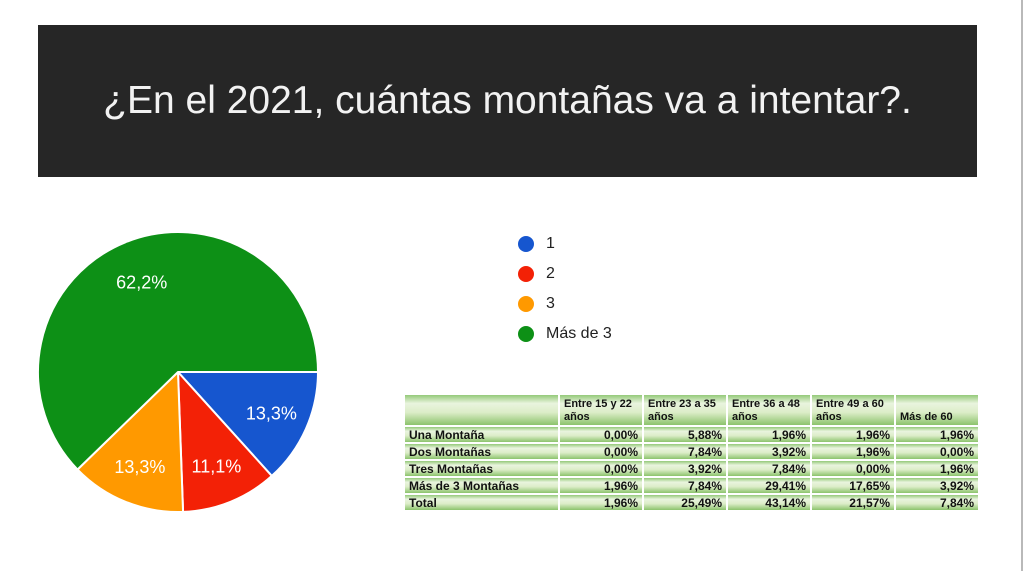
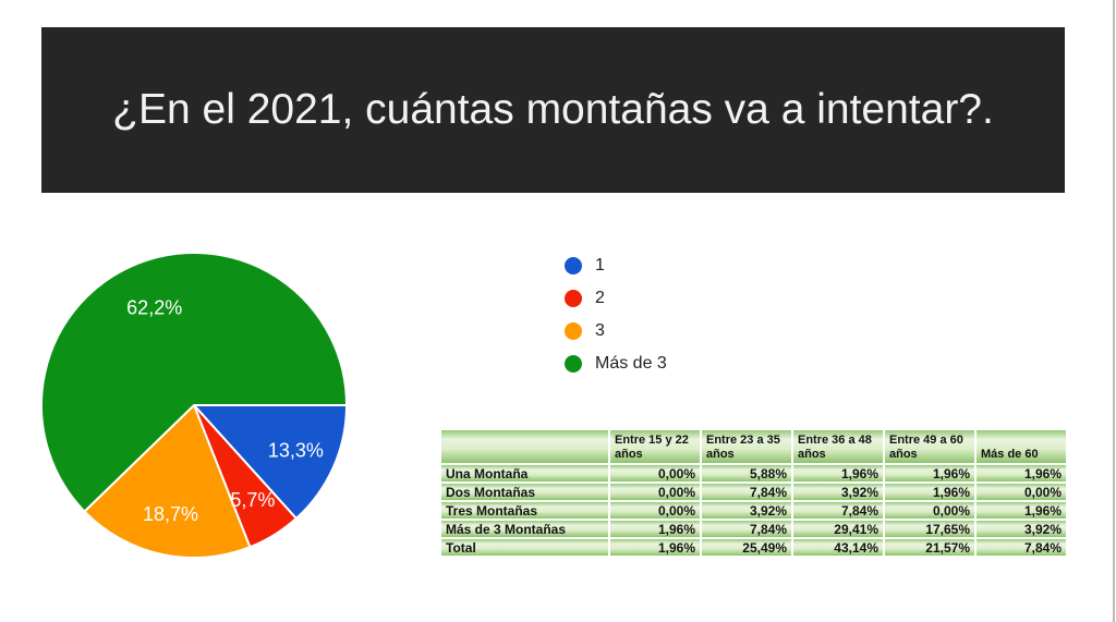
2: 11,1% -> 5,7%
3: 13,3% -> 18,7%
